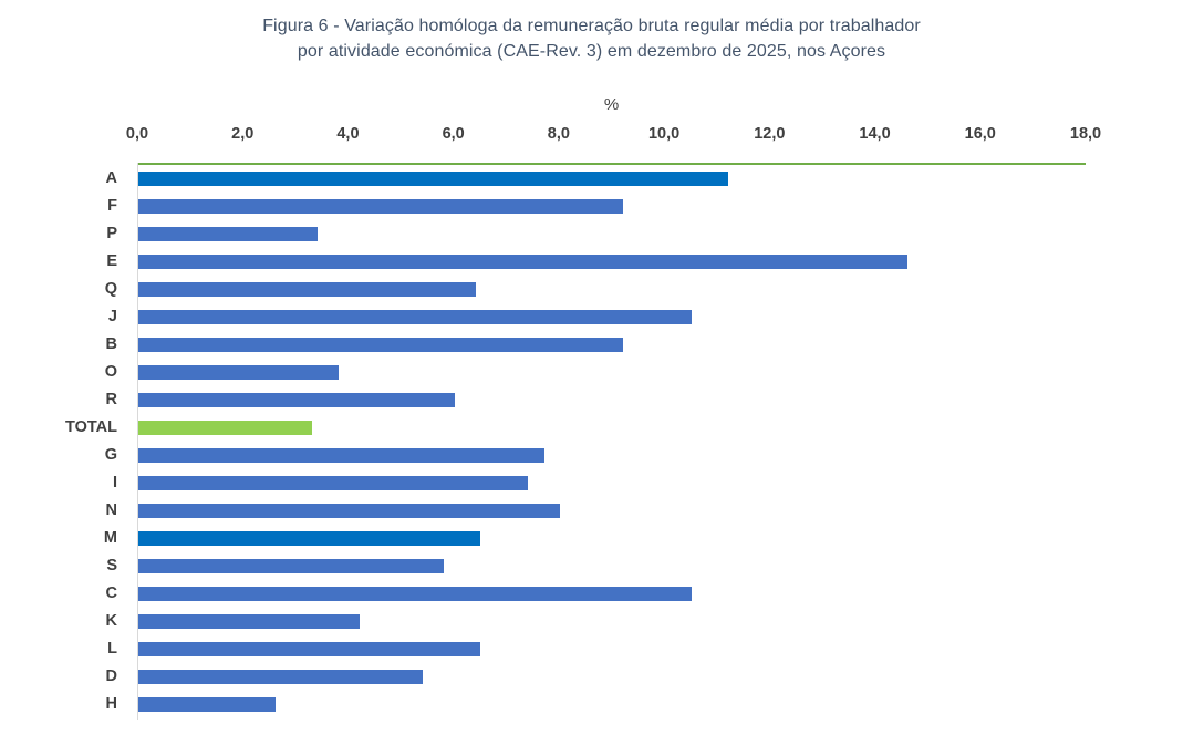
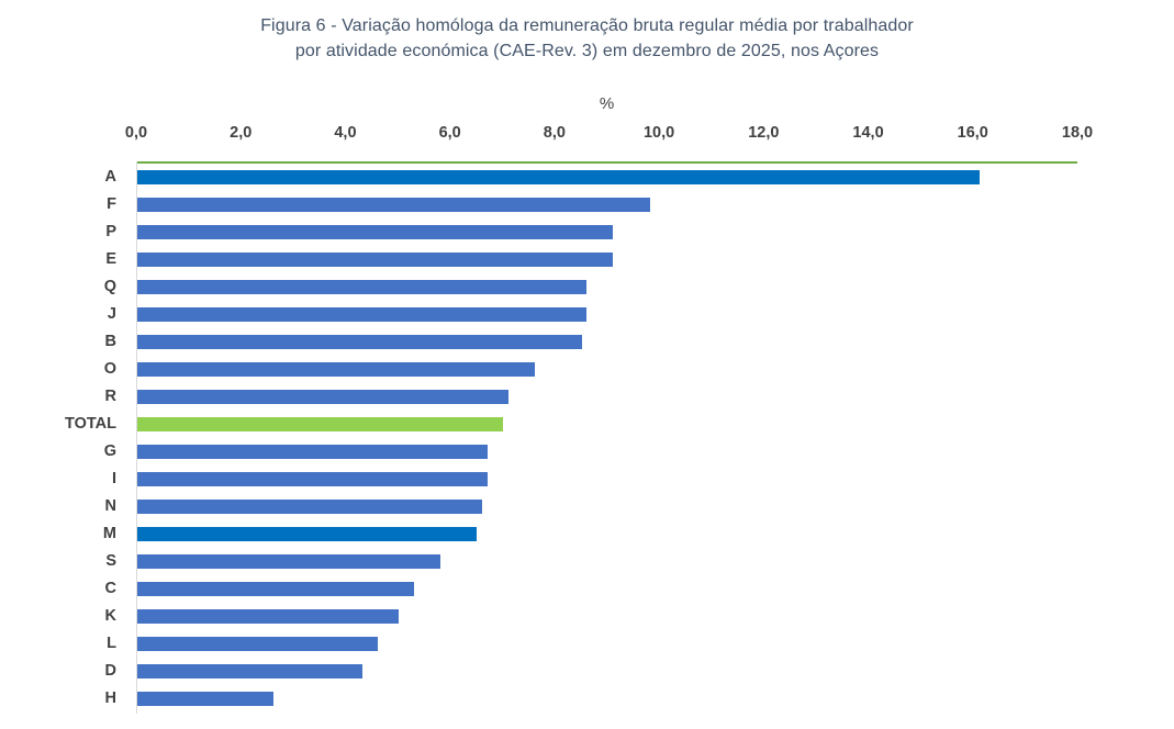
A: 11,2 -> 16,1
F: 9,2 -> 9,8
P: 3,4 -> 9,1
E: 14,6 -> 9,1
Q: 6,4 -> 8,6
J: 10,5 -> 8,6
B: 9,2 -> 8,5
O: 3,8 -> 7,6
R: 6,0 -> 7,1
TOTAL: 3,3 -> 7,0
G: 7,7 -> 6,7
I: 7,4 -> 6,7
N: 8,0 -> 6,6
C: 10,5 -> 5,3
K: 4,2 -> 5,0
L: 6,5 -> 4,6
D: 5,4 -> 4,3
